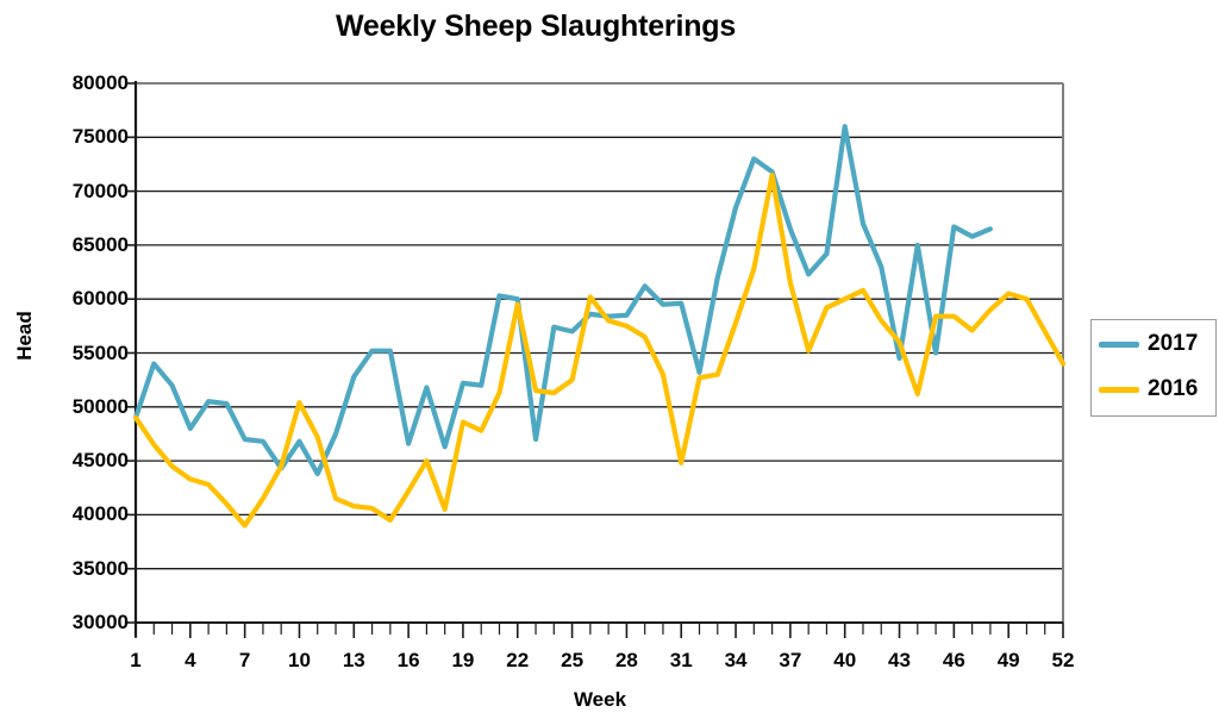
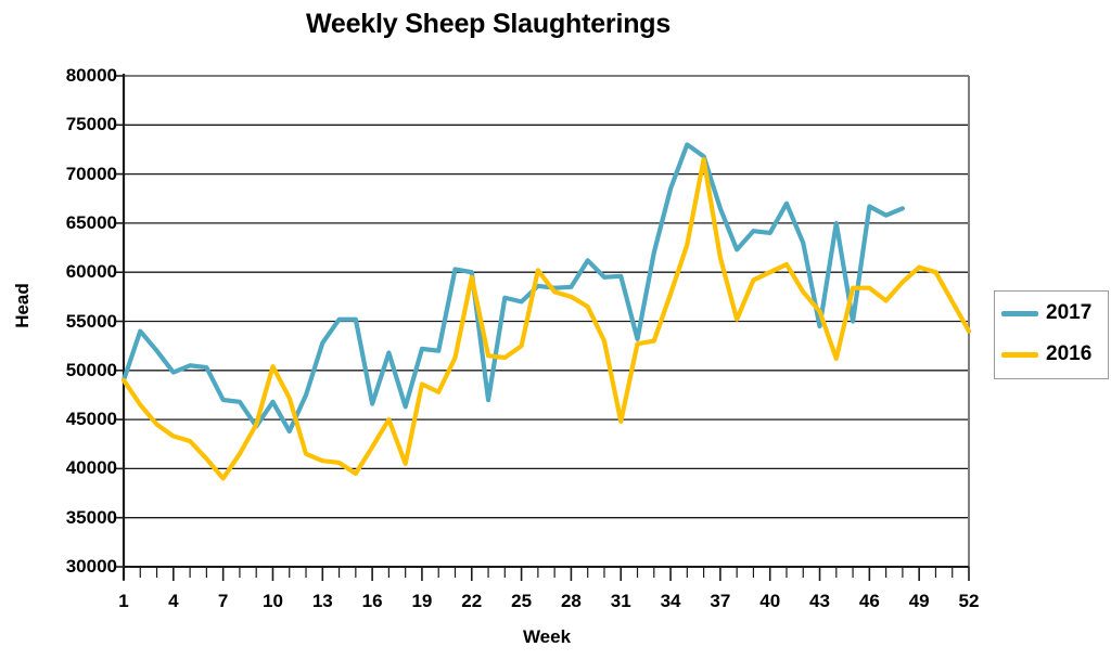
2017/4: 48000 -> 50000
2017/40: 76000 -> 64000
